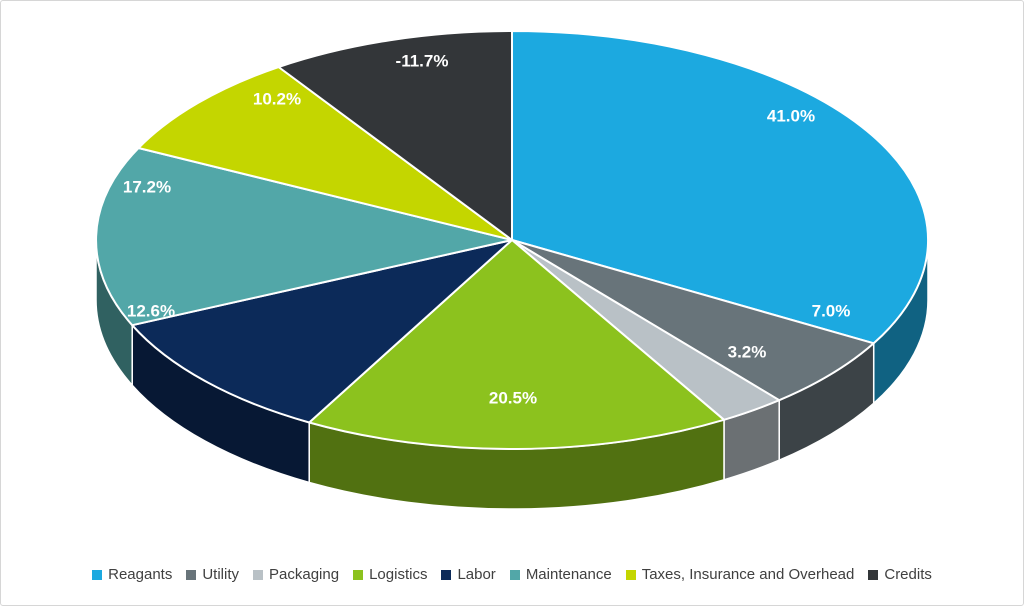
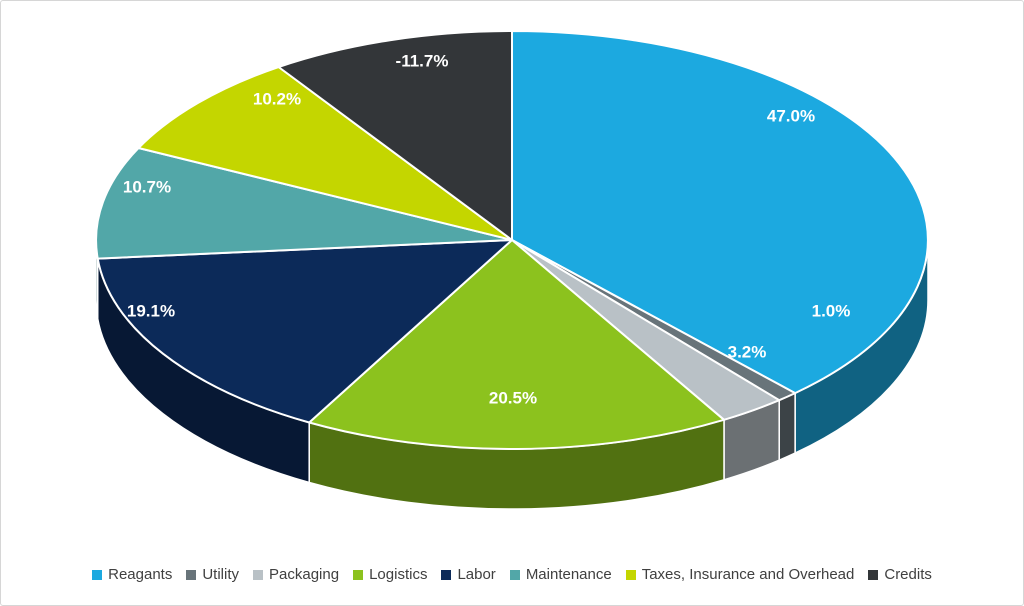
Reagants: 41.0% -> 47.0%
Utility: 7.0% -> 1.0%
Labor: 12.6% -> 19.1%
Maintenance: 17.2% -> 10.7%
